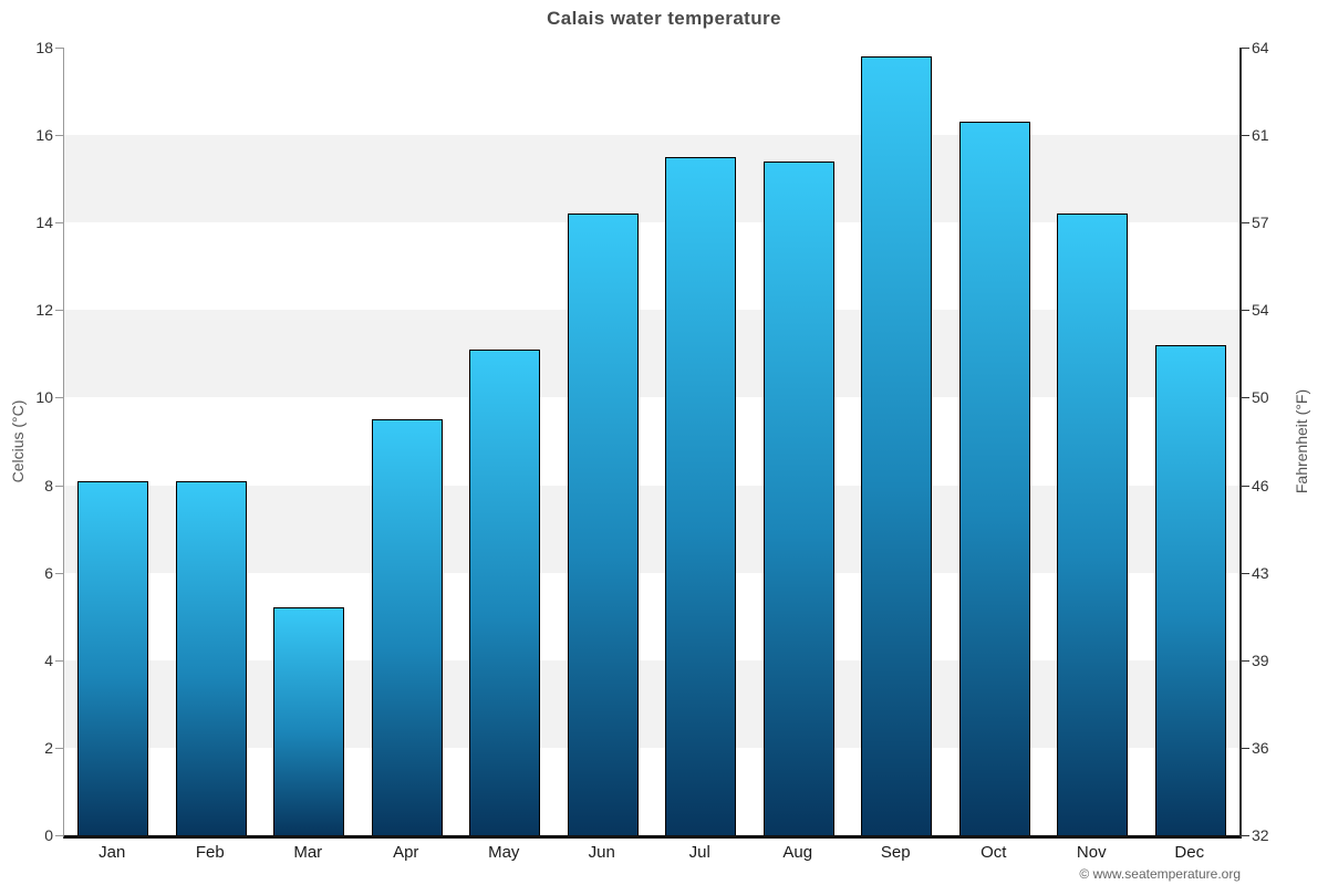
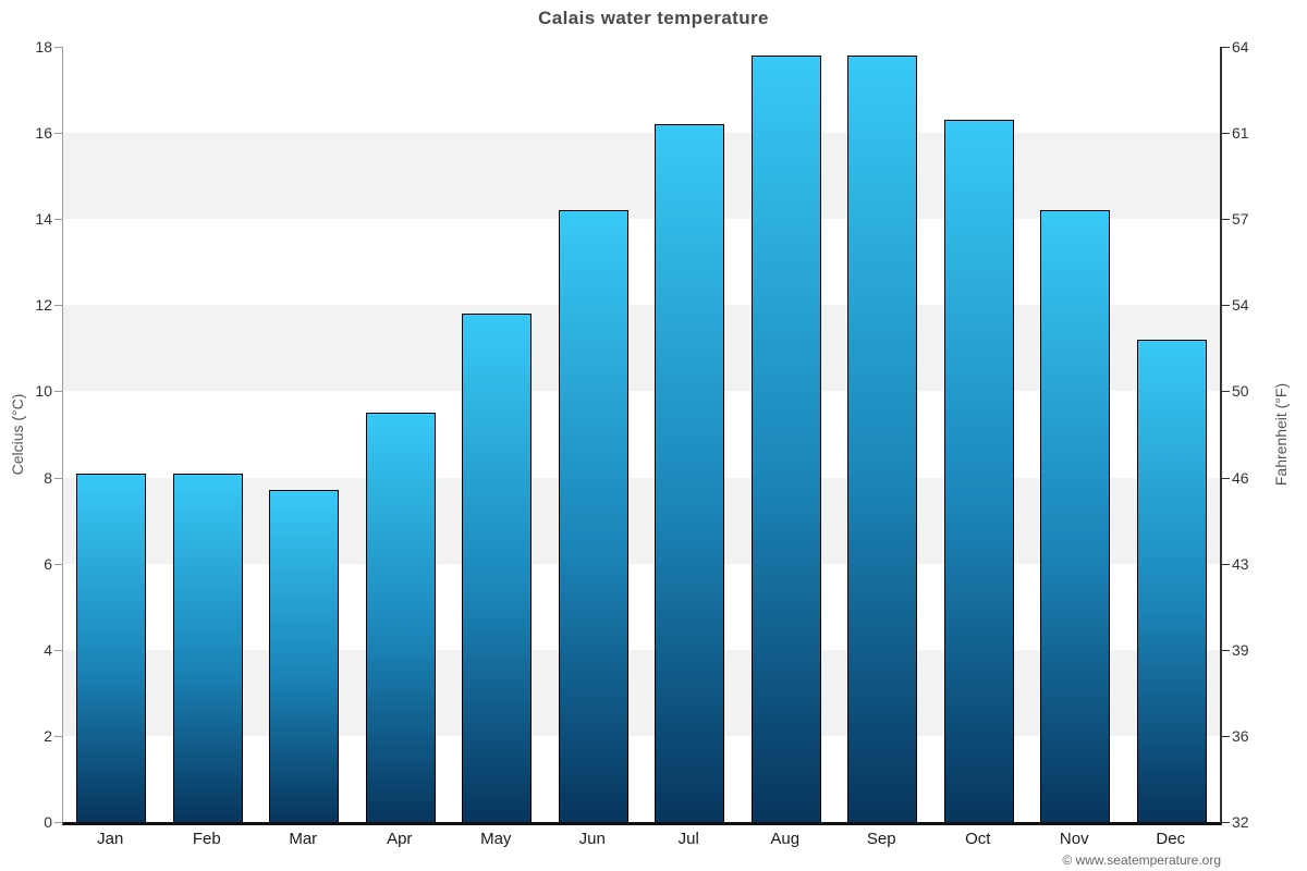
Mar: 5.2 -> 7.7
May: 11.1 -> 11.8
Jul: 15.5 -> 16.2
Aug: 15.4 -> 17.8
